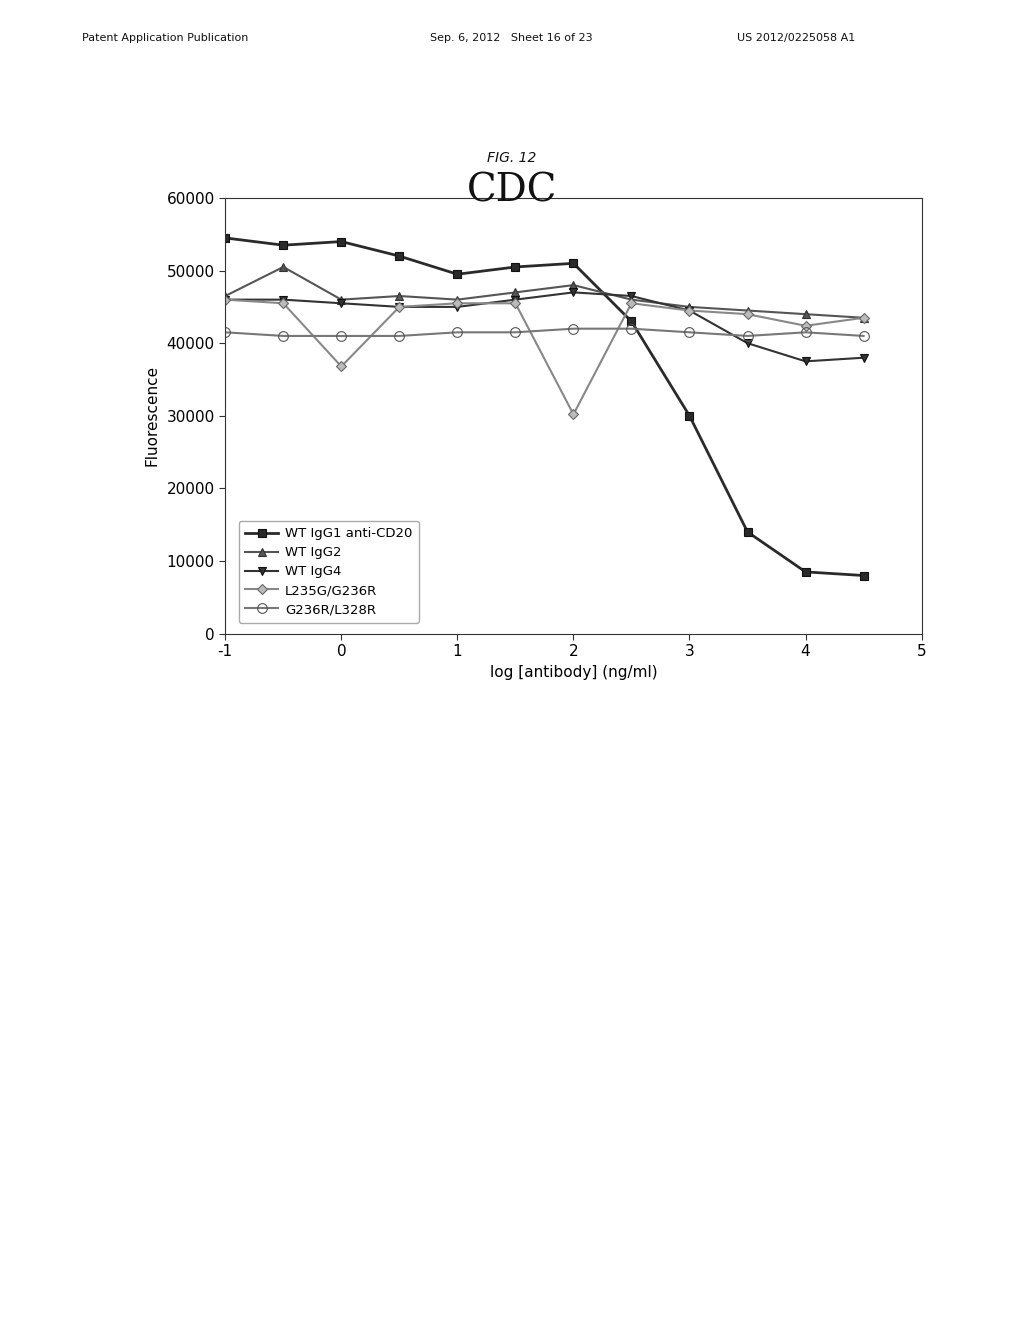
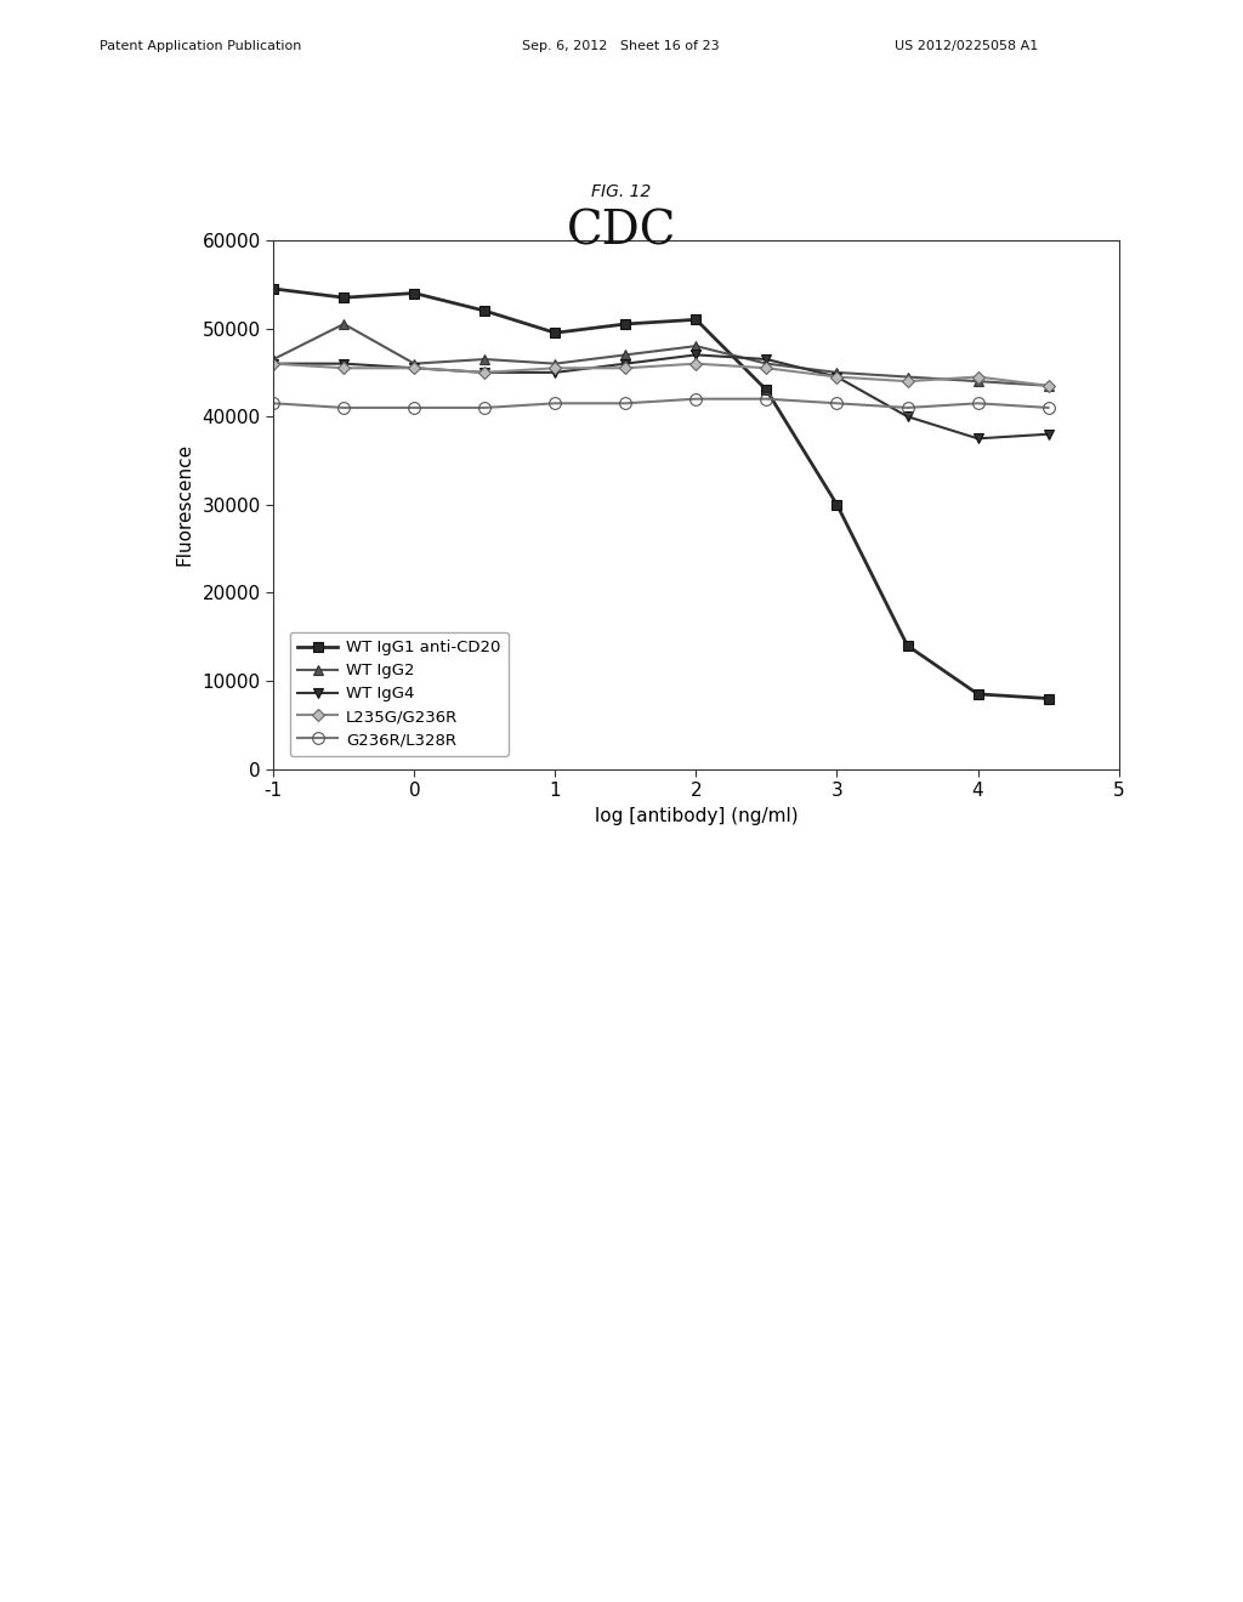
L235G/G236R/0: 36800 -> 45500
L235G/G236R/2: 30200 -> 46000
L235G/G236R/4: 42400 -> 44500
